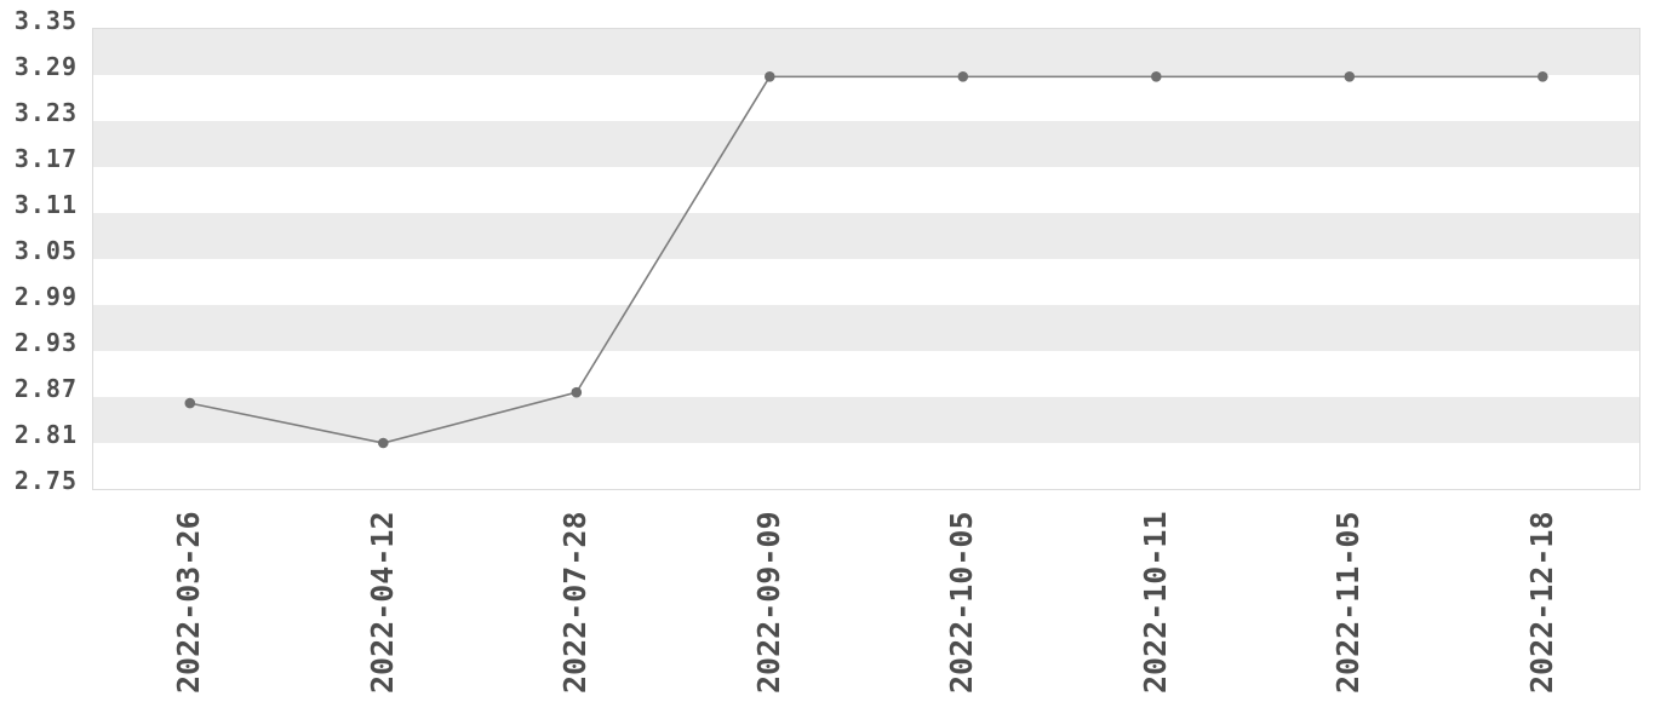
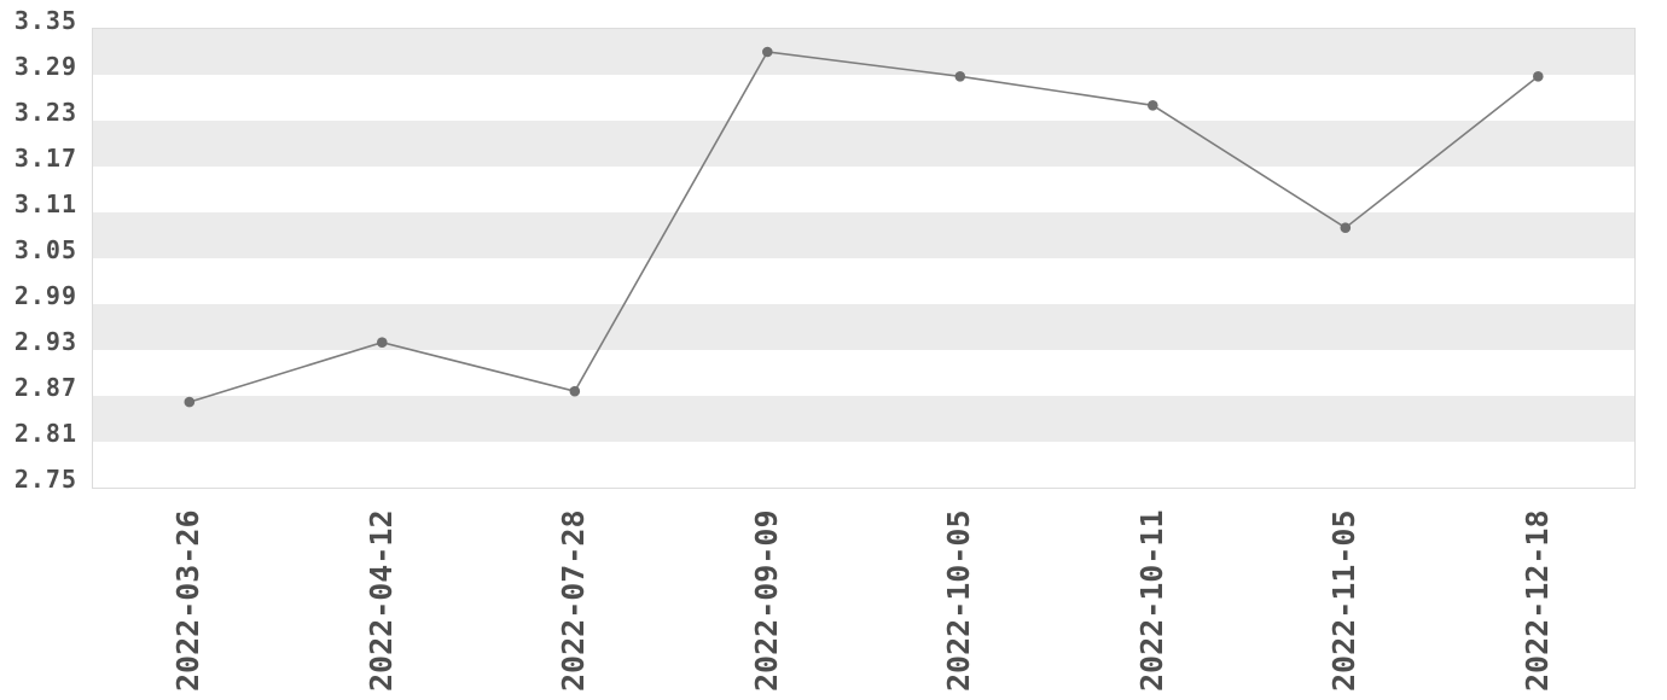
2022-04-12: 2.81 -> 2.94
2022-09-09: 3.29 -> 3.32
2022-10-11: 3.29 -> 3.25
2022-11-05: 3.29 -> 3.09
